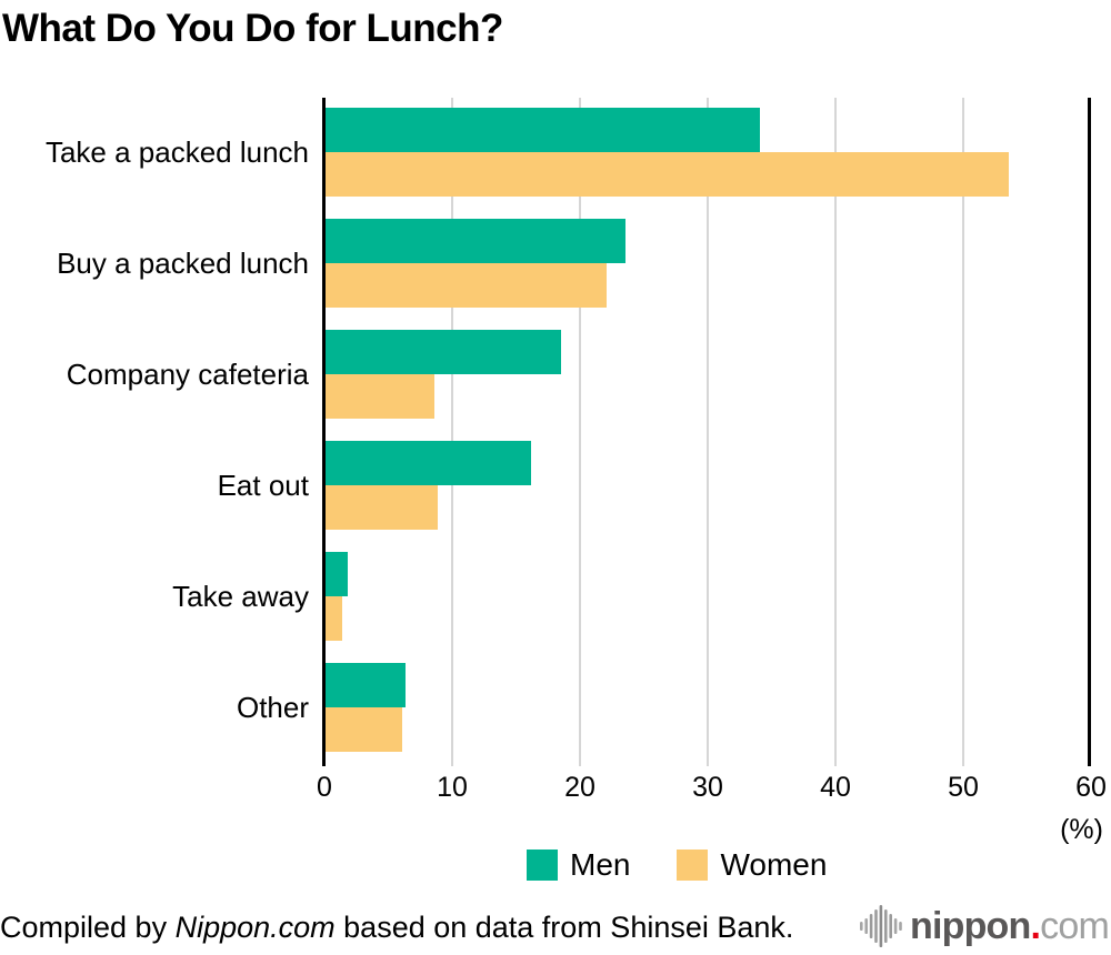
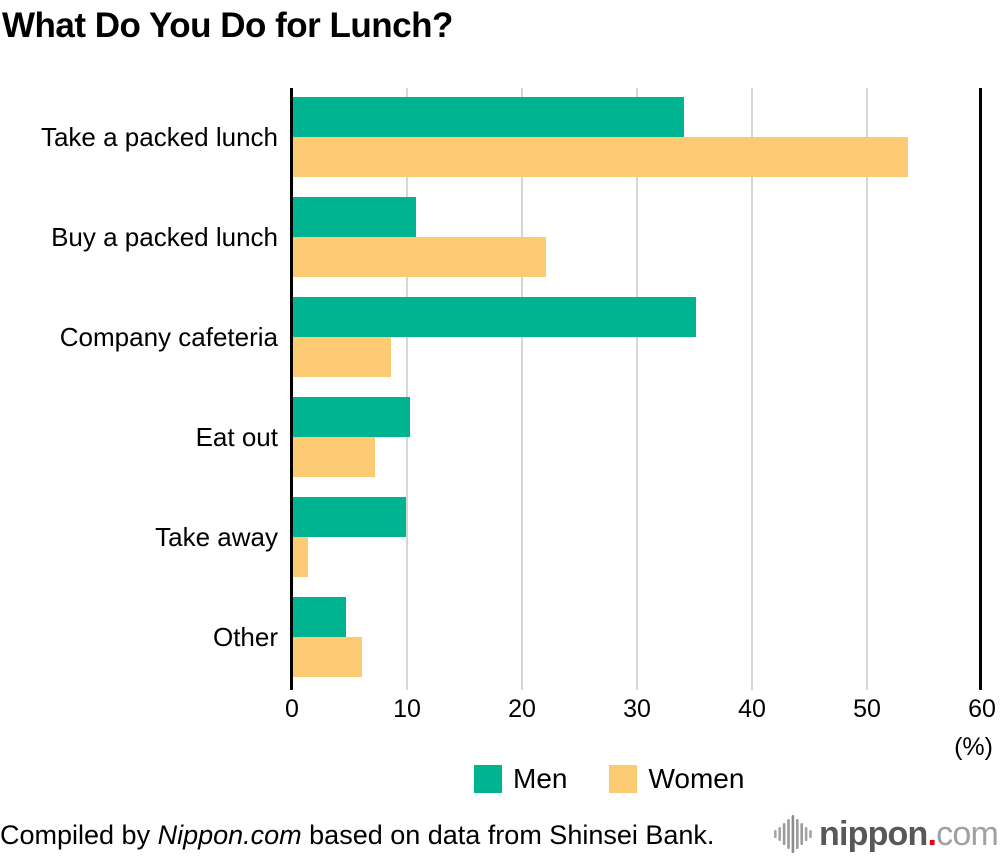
Men/Buy a packed lunch: 23.5 -> 10.7
Men/Company cafeteria: 18.4 -> 35.0
Men/Eat out: 16.1 -> 10.2
Women/Eat out: 8.8 -> 7.1
Men/Take away: 1.7 -> 9.8
Men/Other: 6.3 -> 4.6
